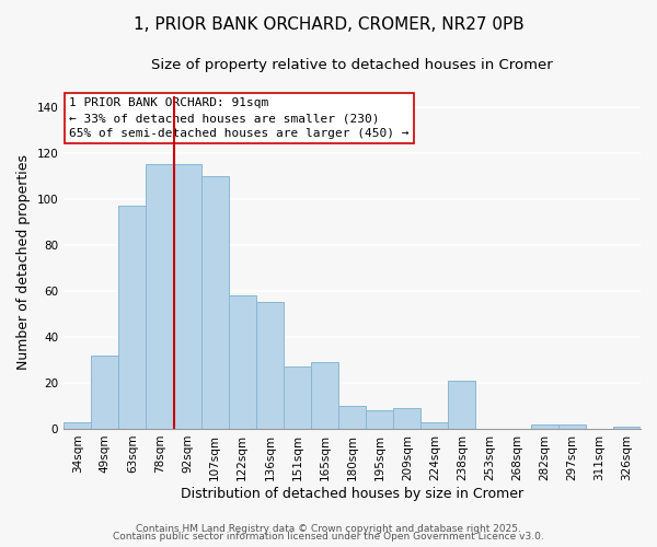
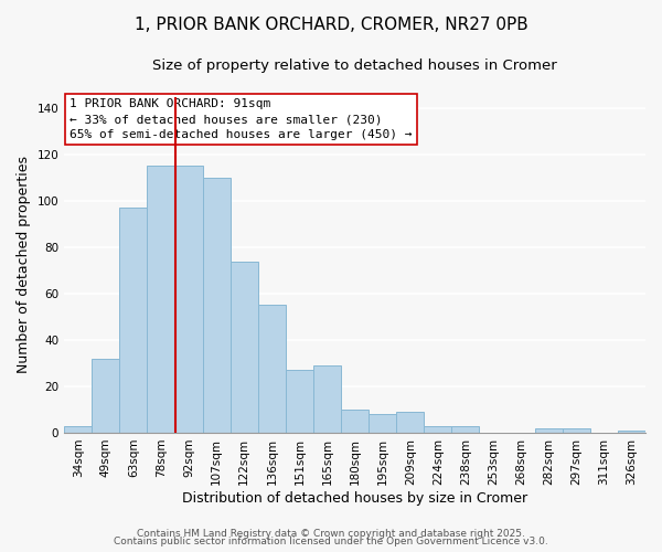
122sqm: 58 -> 74
238sqm: 21 -> 3
